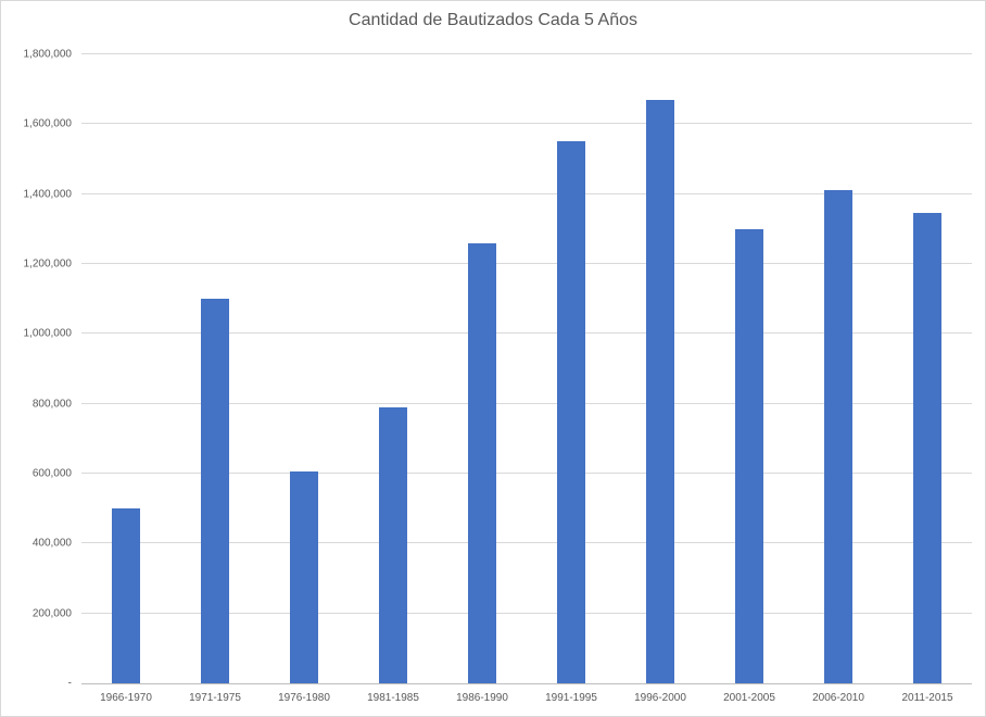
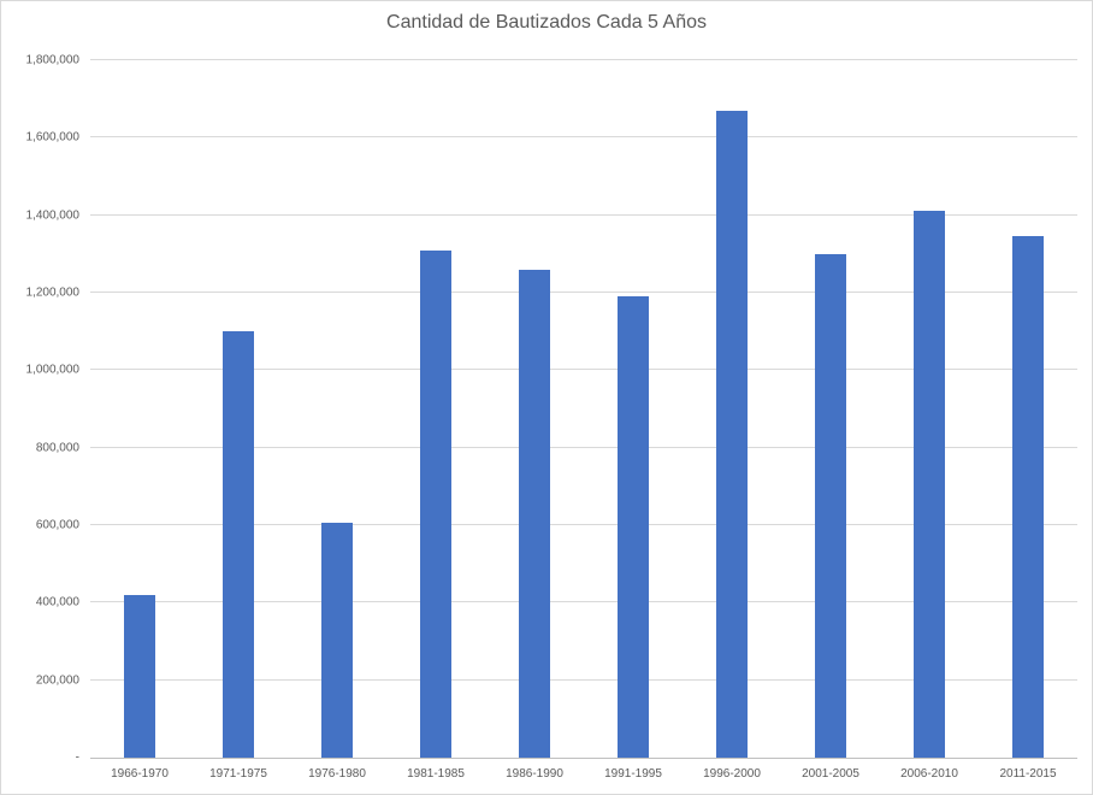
1966-1970: 500000 -> 420000
1981-1985: 790000 -> 1310000
1991-1995: 1550000 -> 1190000
